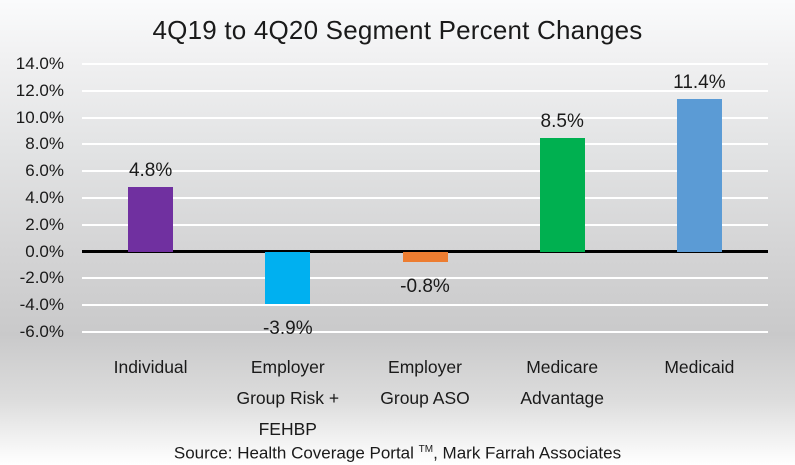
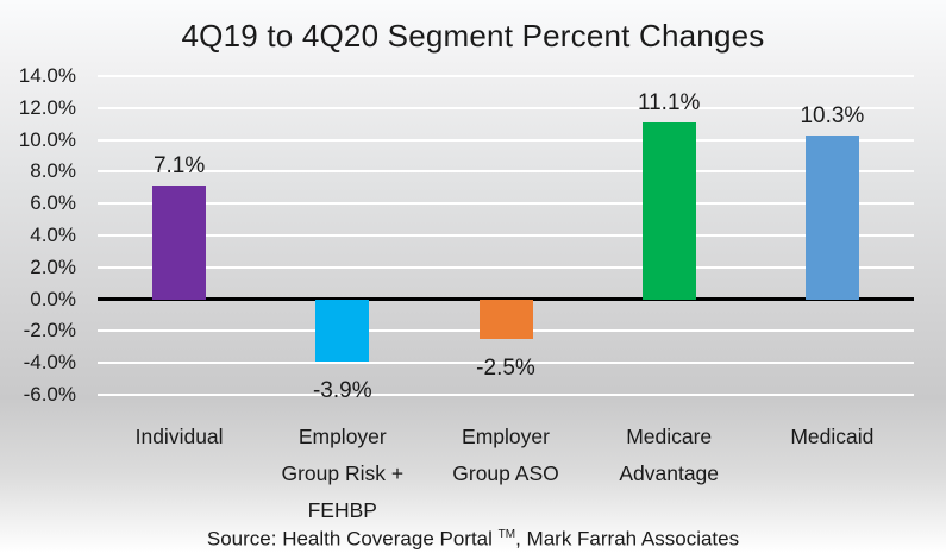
Individual: 4.8% -> 7.1%
Employer Group ASO: -0.8% -> -2.5%
Medicare Advantage: 8.5% -> 11.1%
Medicaid: 11.4% -> 10.3%
